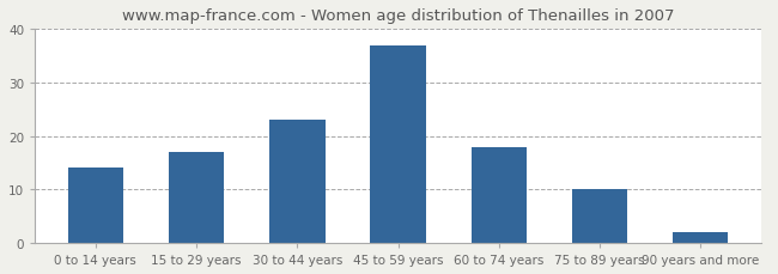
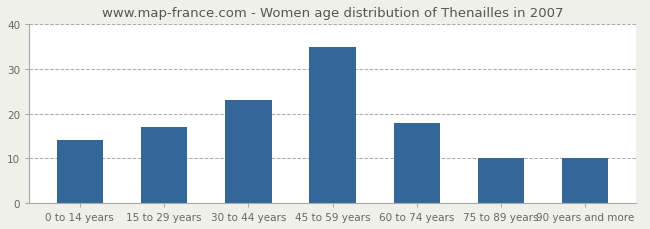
45 to 59 years: 37 -> 35
90 years and more: 2 -> 10
